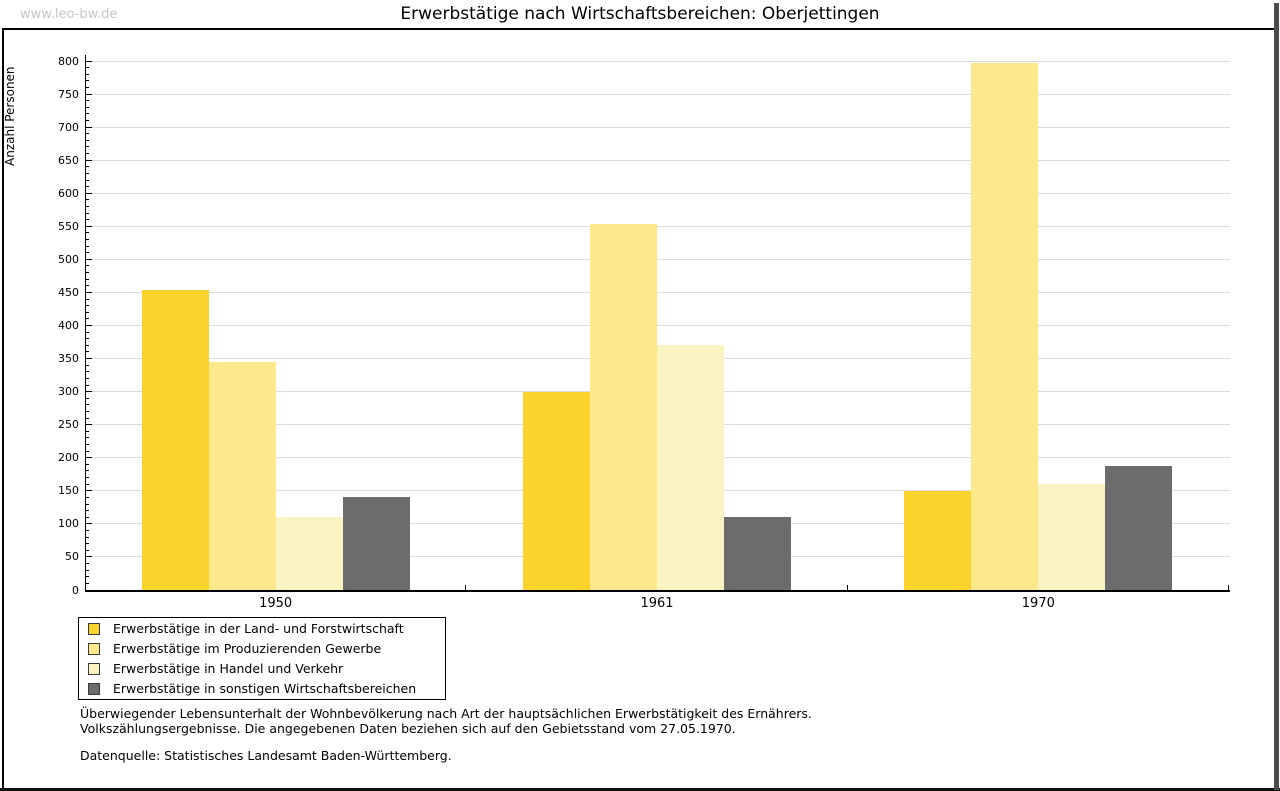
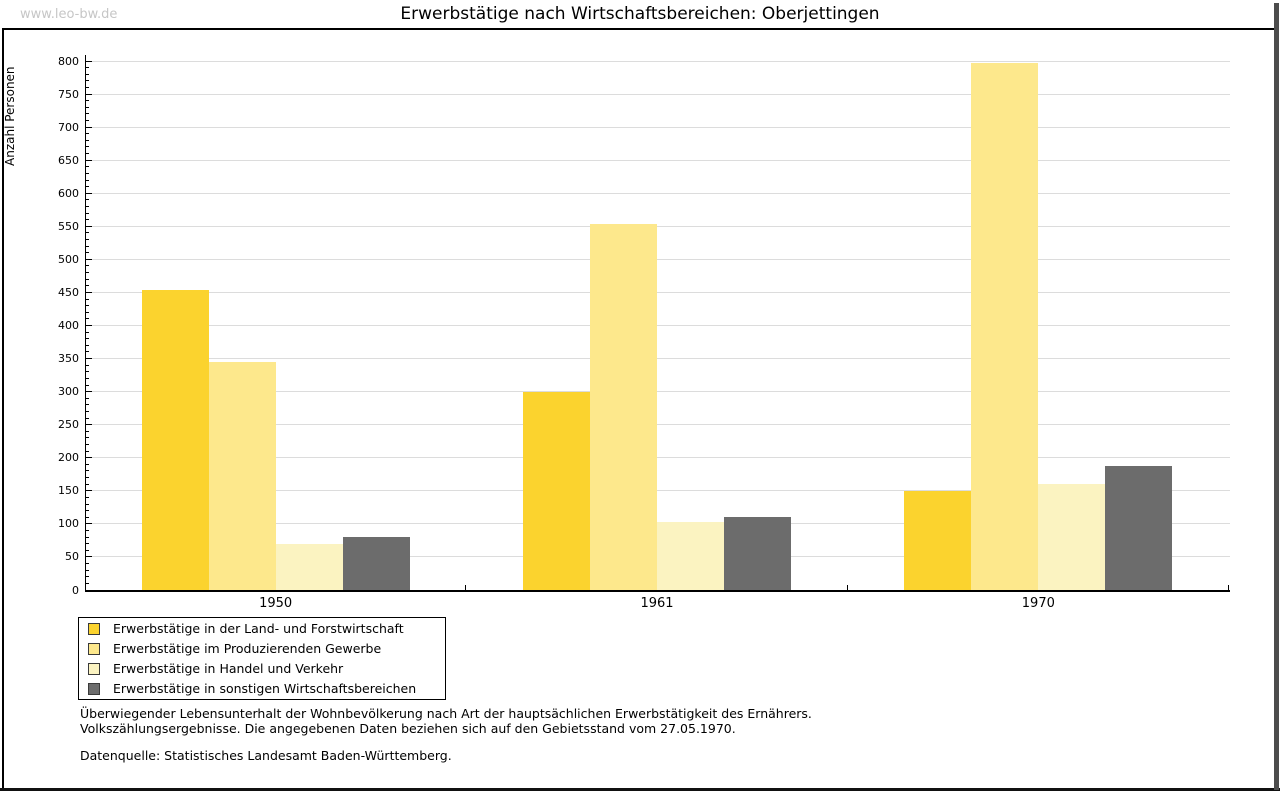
Erwerbstätige in Handel und Verkehr/1950: 110 -> 70
Erwerbstätige in sonstigen Wirtschaftsbereichen/1950: 140 -> 80
Erwerbstätige in Handel und Verkehr/1961: 370 -> 100
